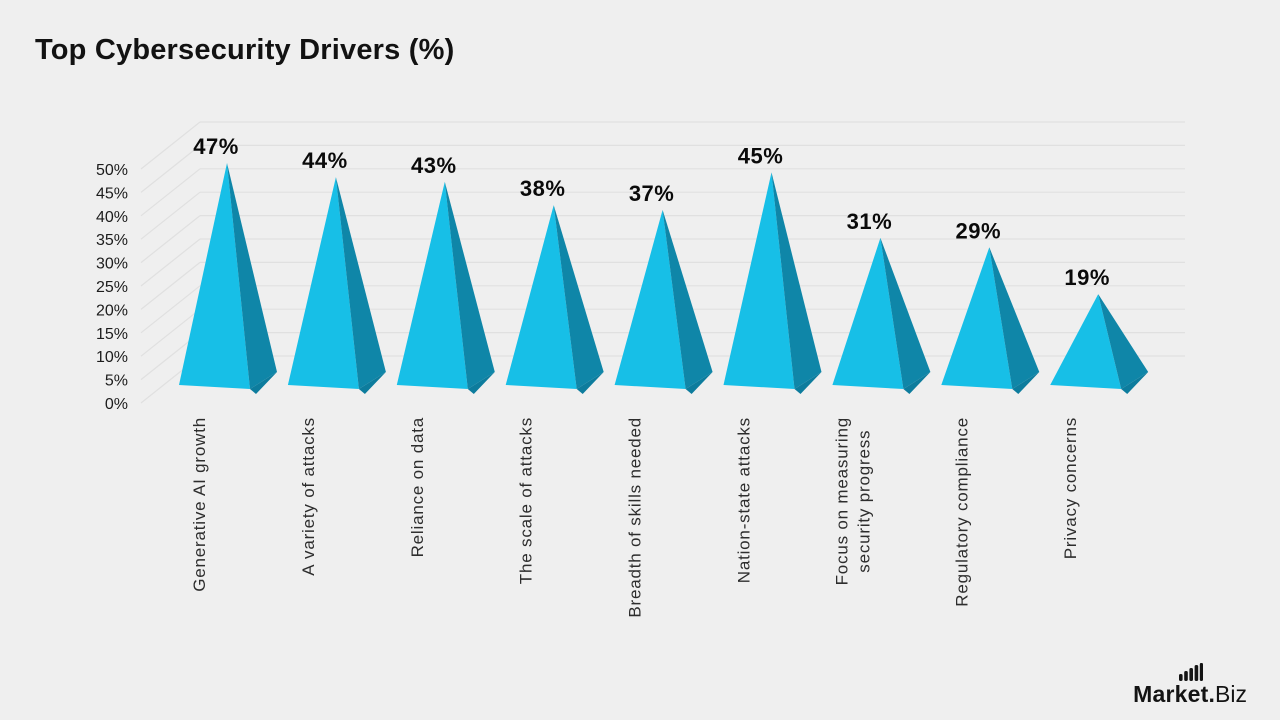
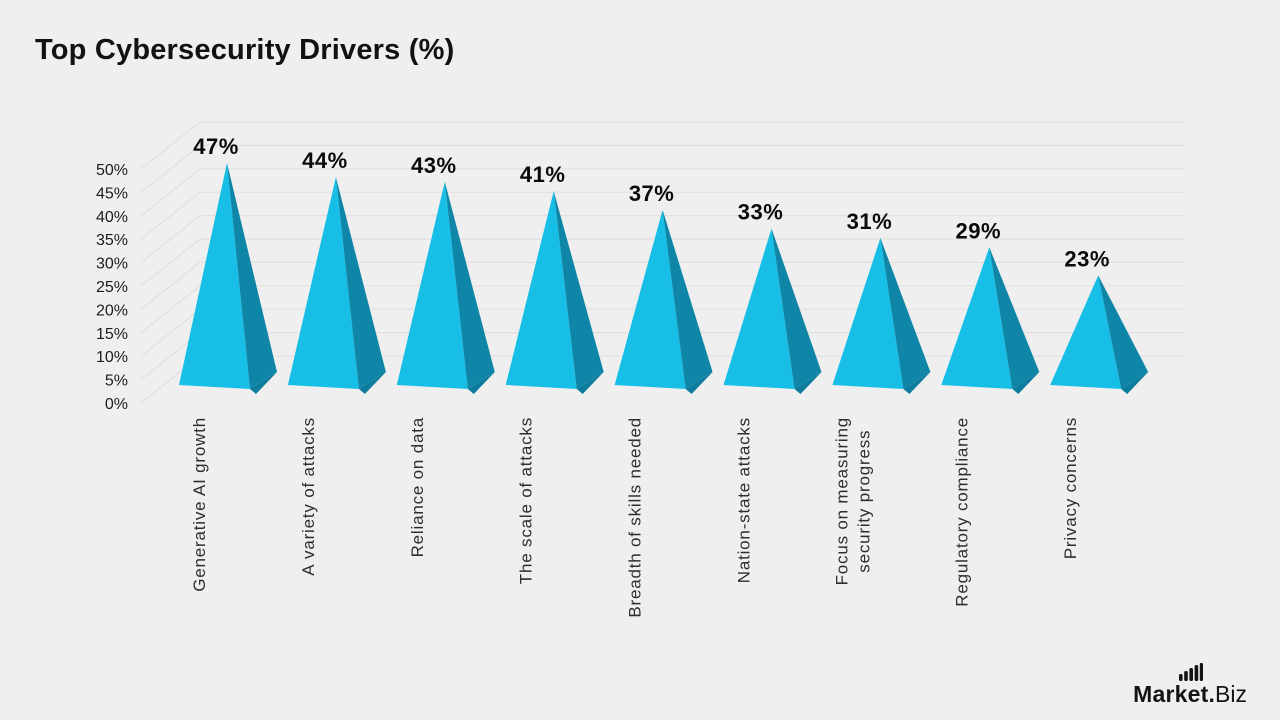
The scale of attacks: 38% -> 41%
Nation-state attacks: 45% -> 33%
Privacy concerns: 19% -> 23%
